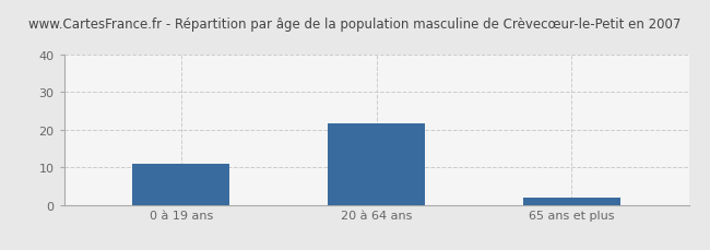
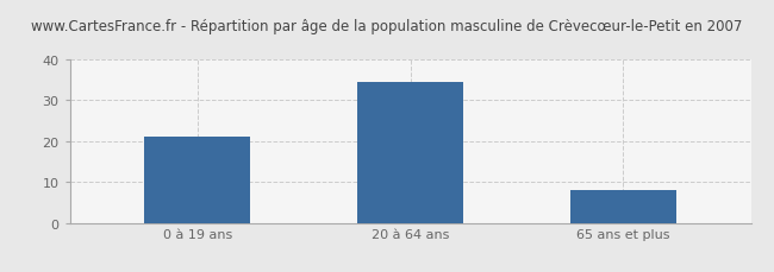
0 à 19 ans: 11.0 -> 21.0
20 à 64 ans: 21.5 -> 34.5
65 ans et plus: 2.0 -> 8.0
